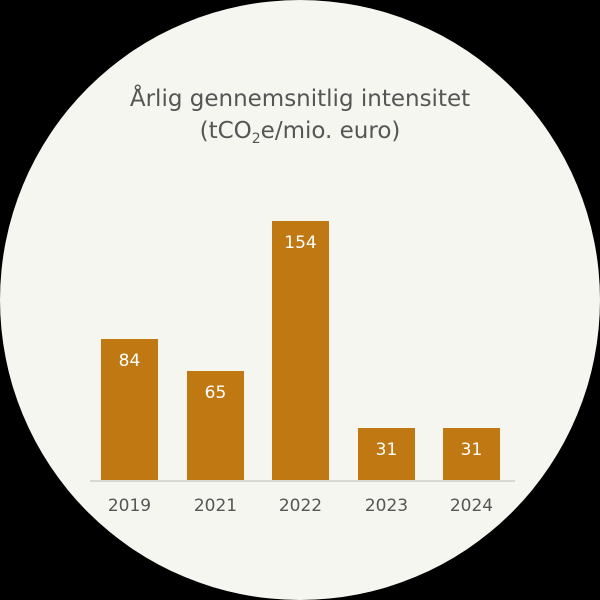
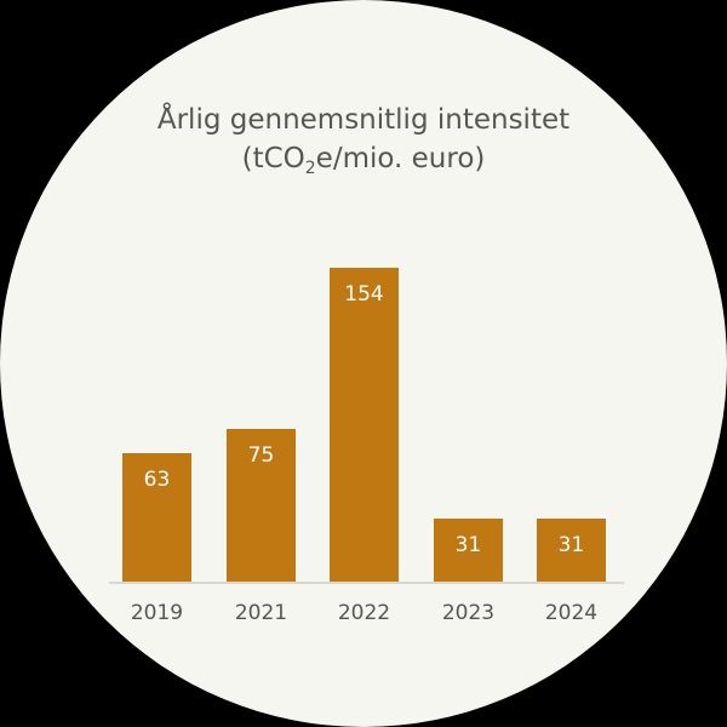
2019: 84 -> 63
2021: 65 -> 75
